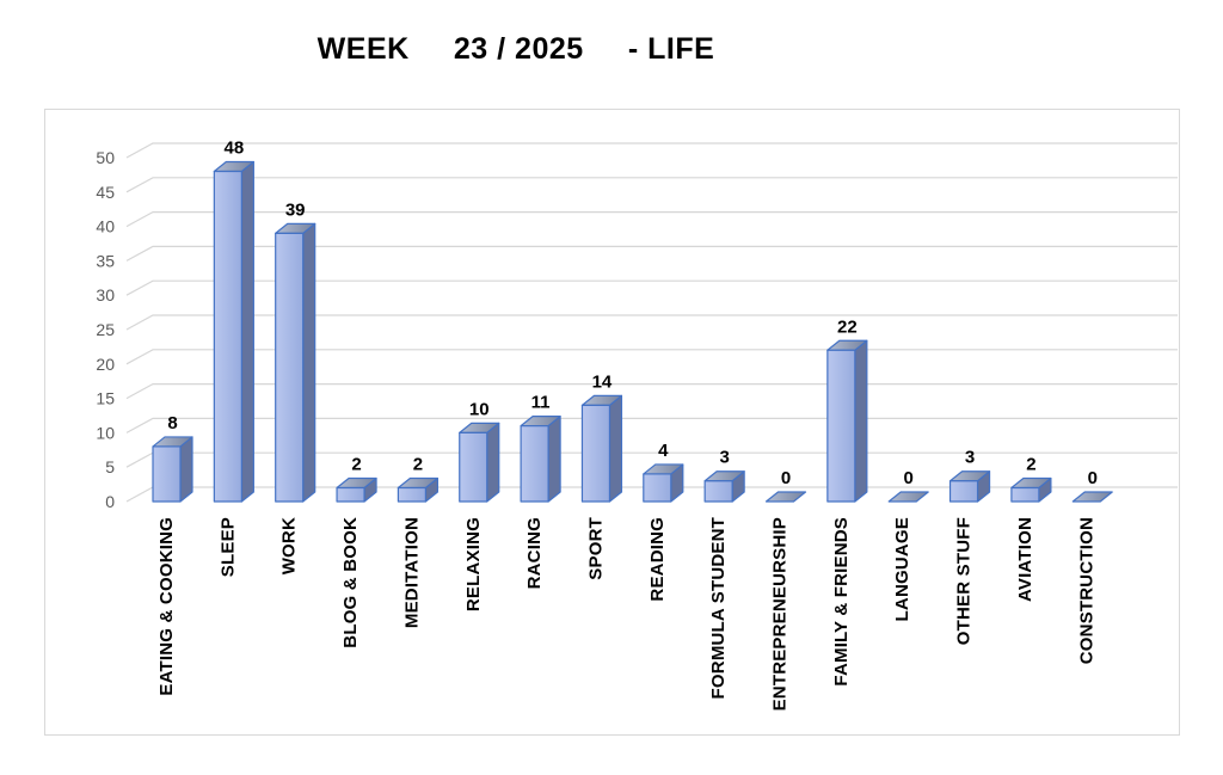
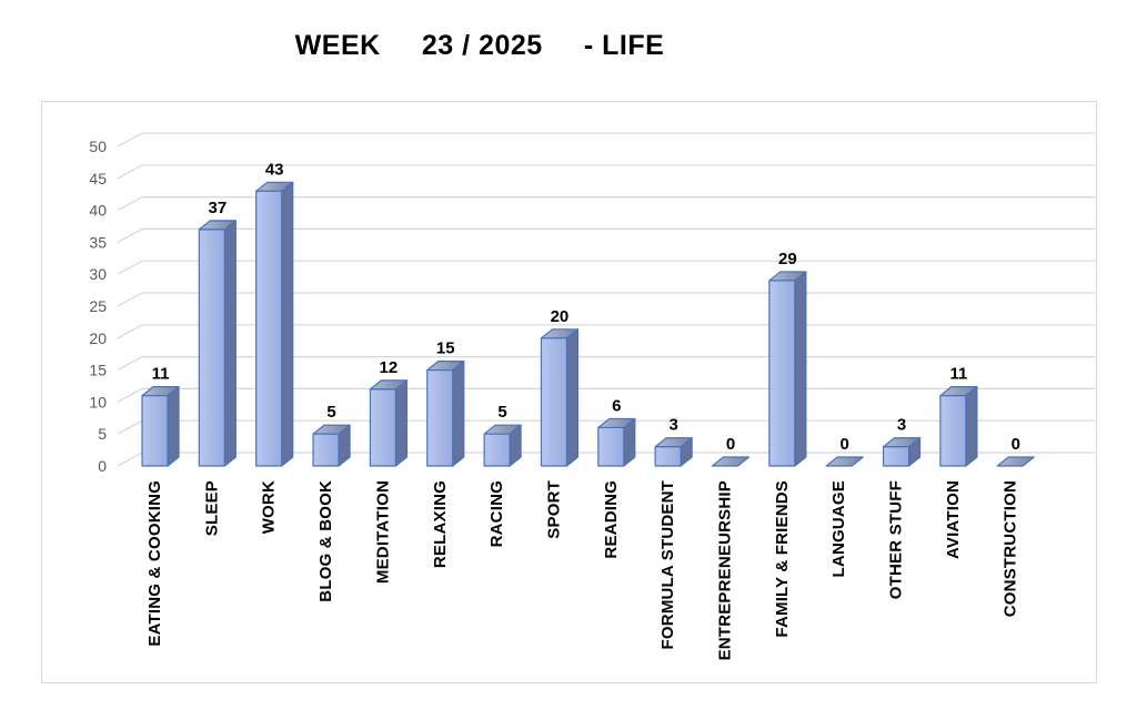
EATING & COOKING: 8 -> 11
SLEEP: 48 -> 37
WORK: 39 -> 43
BLOG & BOOK: 2 -> 5
MEDITATION: 2 -> 12
RELAXING: 10 -> 15
RACING: 11 -> 5
SPORT: 14 -> 20
READING: 4 -> 6
FAMILY & FRIENDS: 22 -> 29
AVIATION: 2 -> 11
